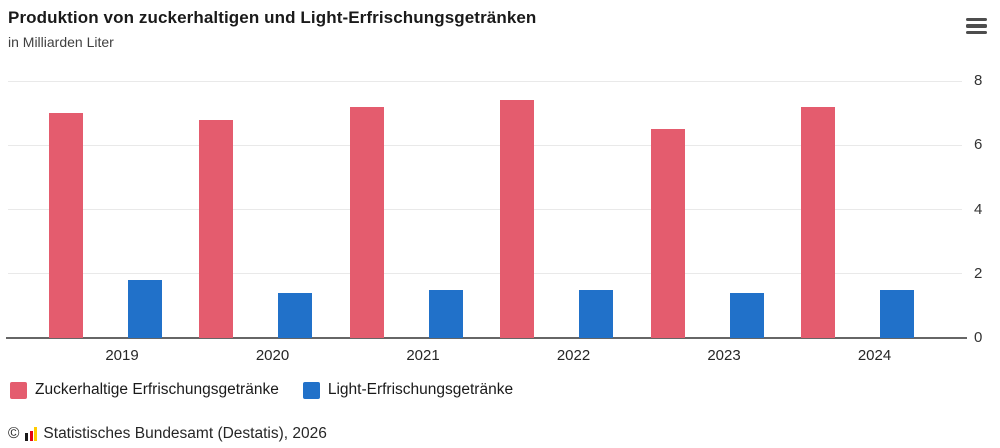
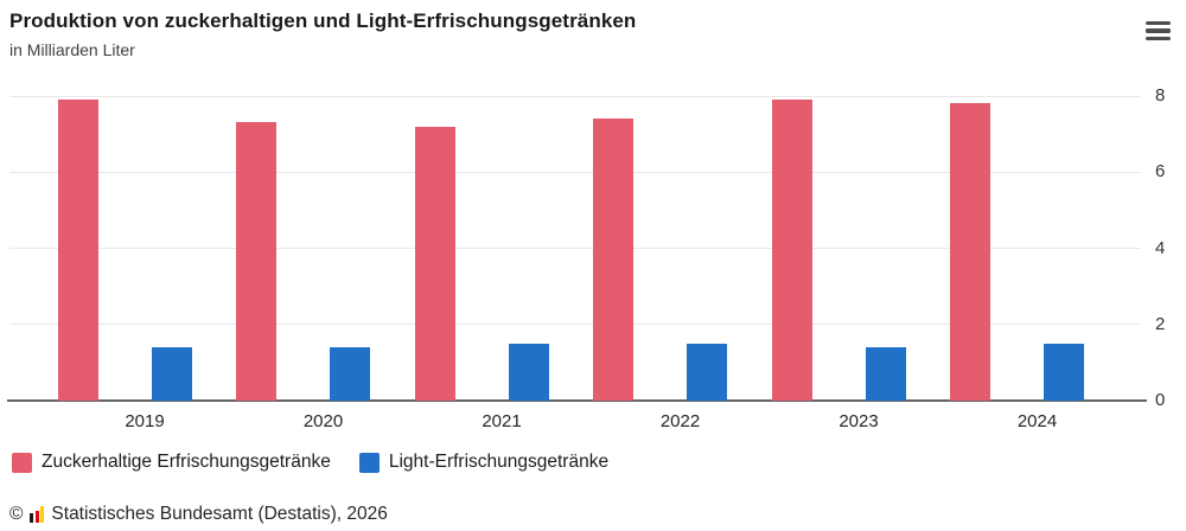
Zuckerhaltige Erfrischungsgetränke/2019: 7.0 -> 7.9
Light-Erfrischungsgetränke/2019: 1.8 -> 1.4
Zuckerhaltige Erfrischungsgetränke/2020: 6.8 -> 7.3
Zuckerhaltige Erfrischungsgetränke/2023: 6.5 -> 7.9
Zuckerhaltige Erfrischungsgetränke/2024: 7.2 -> 7.8
